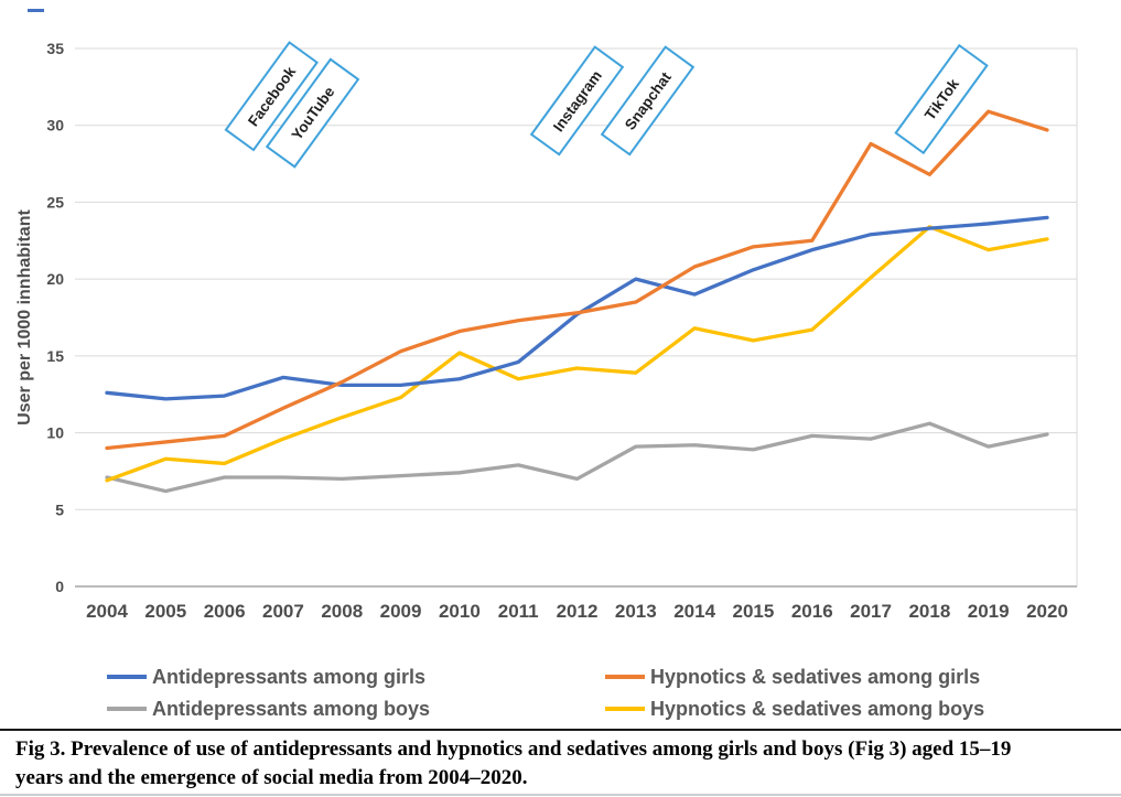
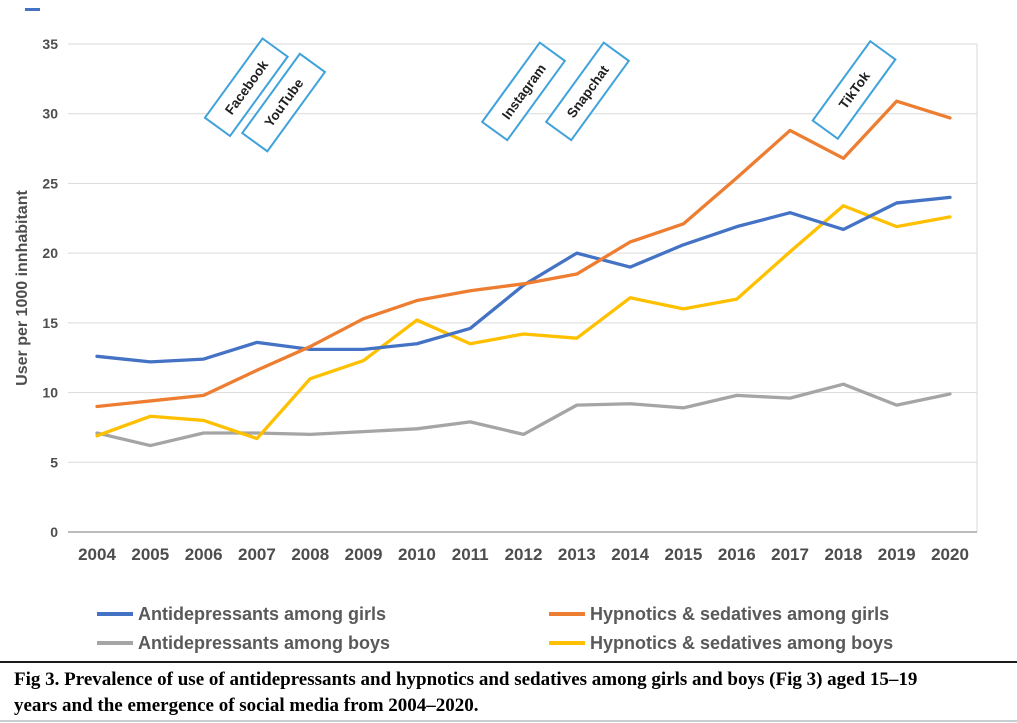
Hypnotics & sedatives among boys/2007: 9.6 -> 6.7
Hypnotics & sedatives among girls/2016: 22.5 -> 25.4
Antidepressants among girls/2018: 23.3 -> 21.7
